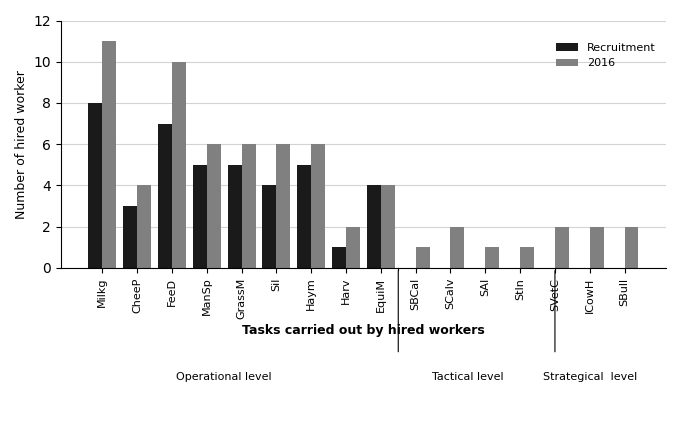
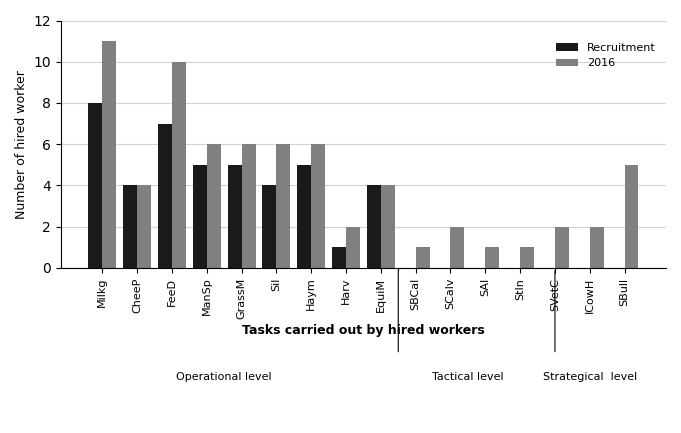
Recruitment/CheeP: 3 -> 4
2016/SBull: 2 -> 5
